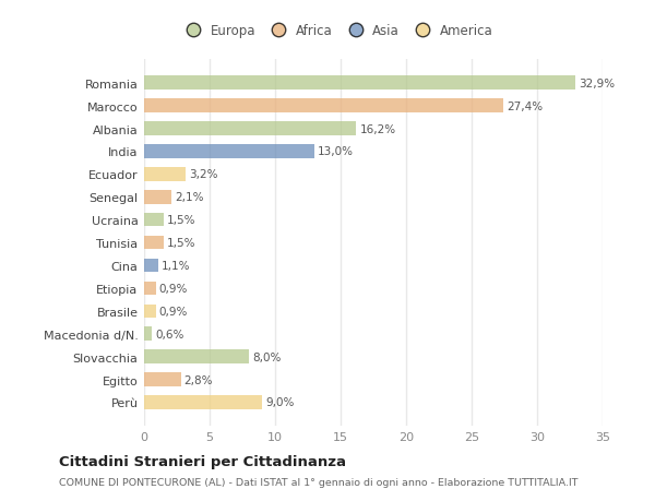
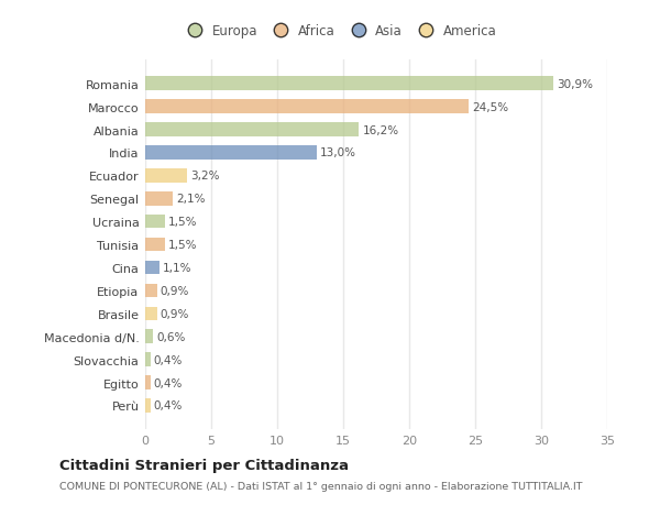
Romania: 32,9% -> 30,9%
Marocco: 27,4% -> 24,5%
Slovacchia: 8,0% -> 0,4%
Egitto: 2,8% -> 0,4%
Perù: 9,0% -> 0,4%
